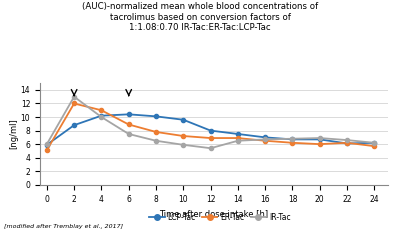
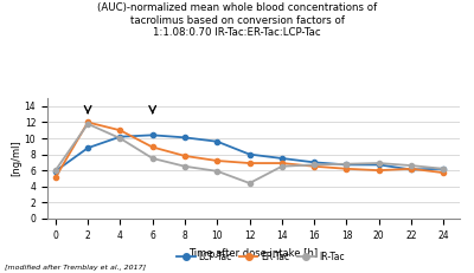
IR-Tac/2: 13.0 -> 11.8
IR-Tac/12: 5.4 -> 4.4
